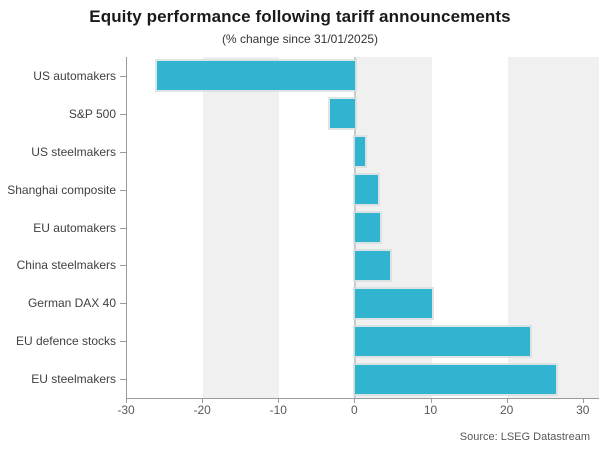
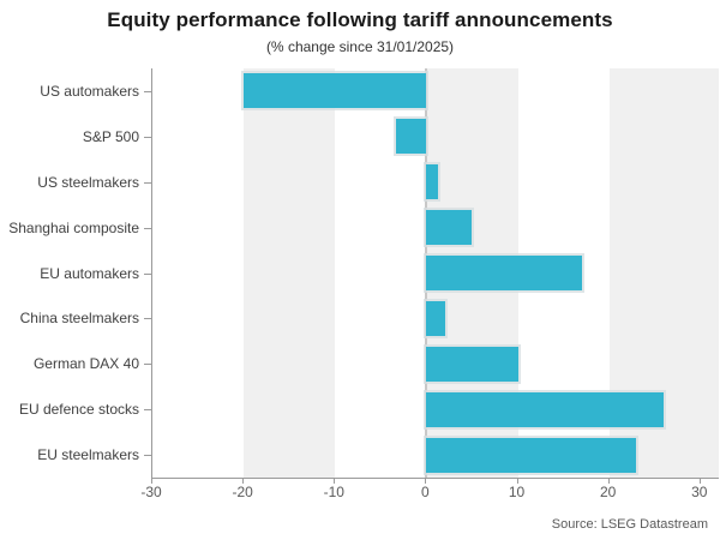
US automakers: -26 -> -20
Shanghai composite: 3 -> 5
EU automakers: 3 -> 17
China steelmakers: 4 -> 2
EU defence stocks: 23 -> 26
EU steelmakers: 26 -> 23
